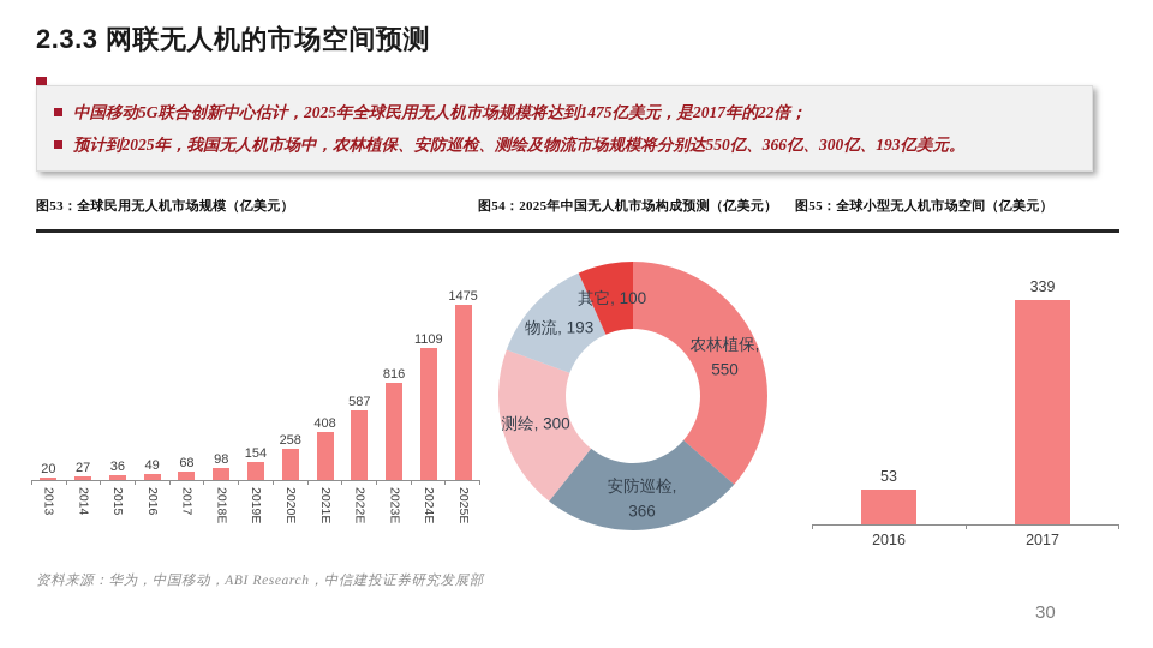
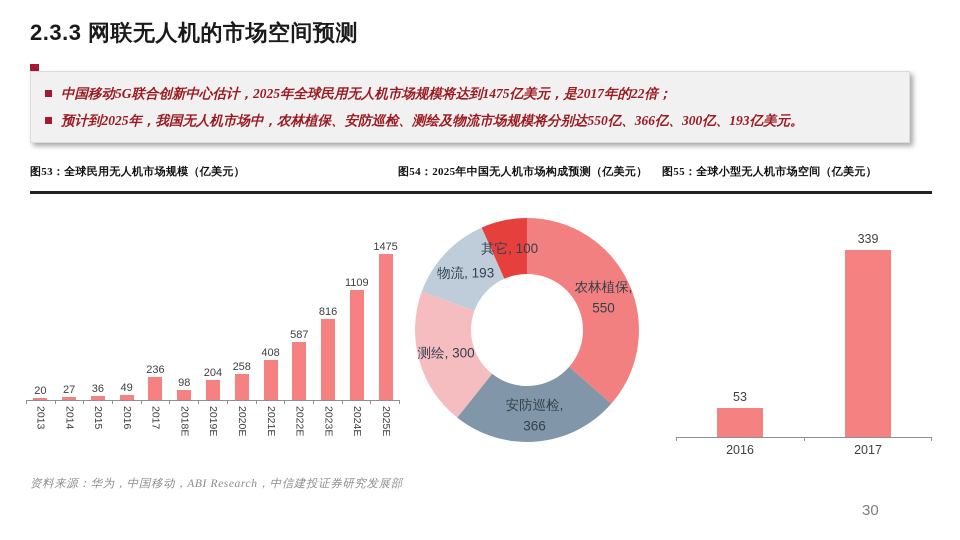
图53：全球民用无人机市场规模（亿美元）/2017: 68 -> 236
图53：全球民用无人机市场规模（亿美元）/2019E: 154 -> 204
